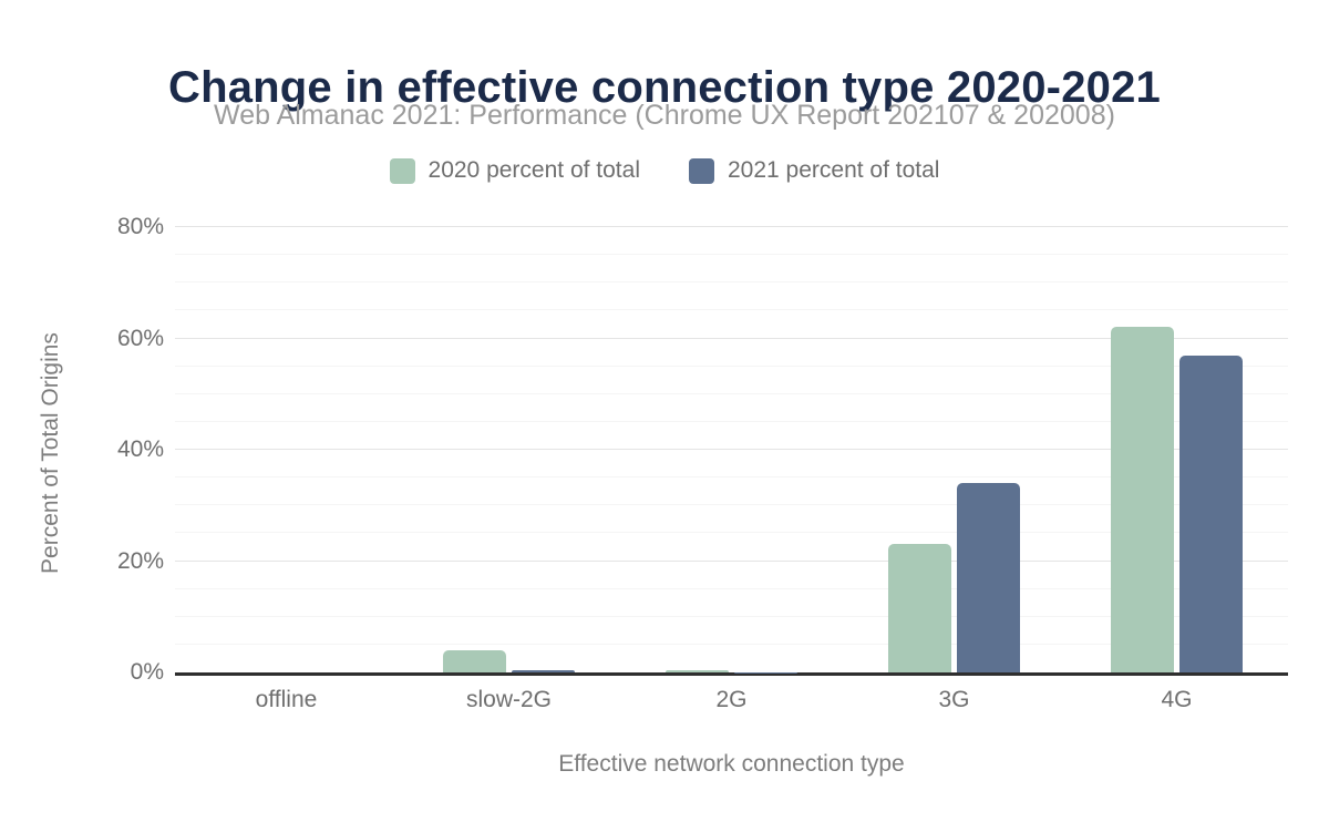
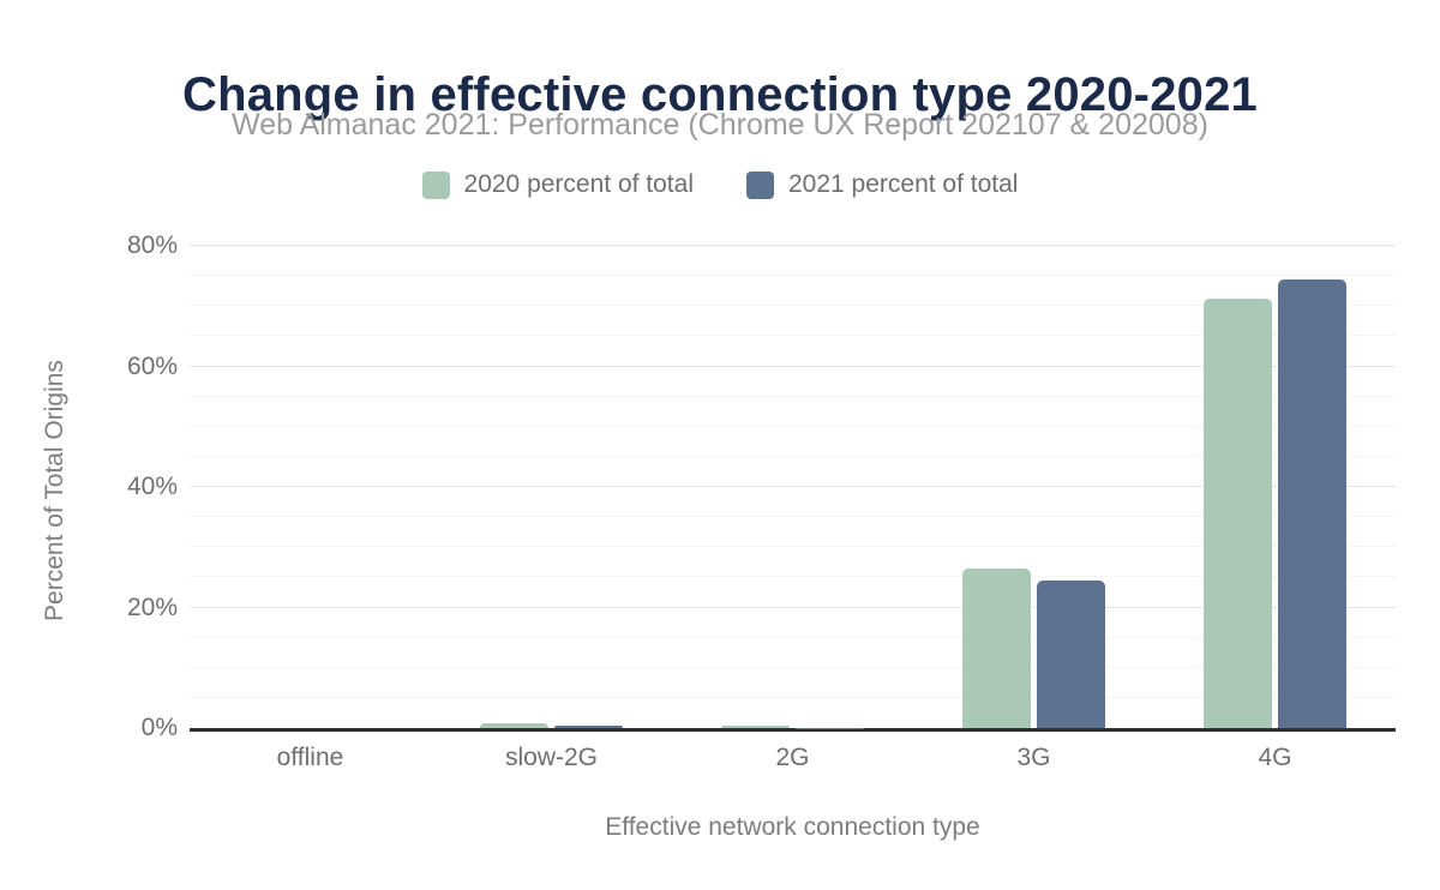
2020 percent of total/slow-2G: 4% -> 1%
2020 percent of total/3G: 23% -> 26%
2021 percent of total/3G: 34% -> 24%
2020 percent of total/4G: 62% -> 71%
2021 percent of total/4G: 57% -> 74%
